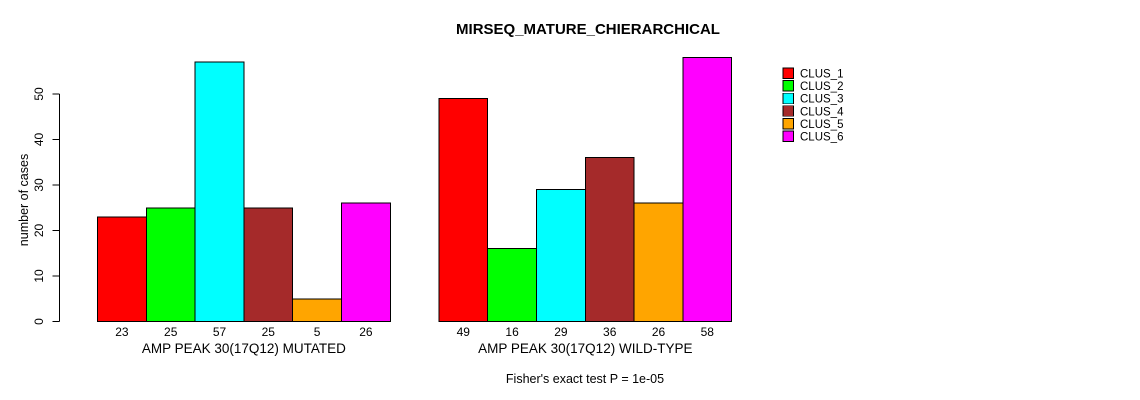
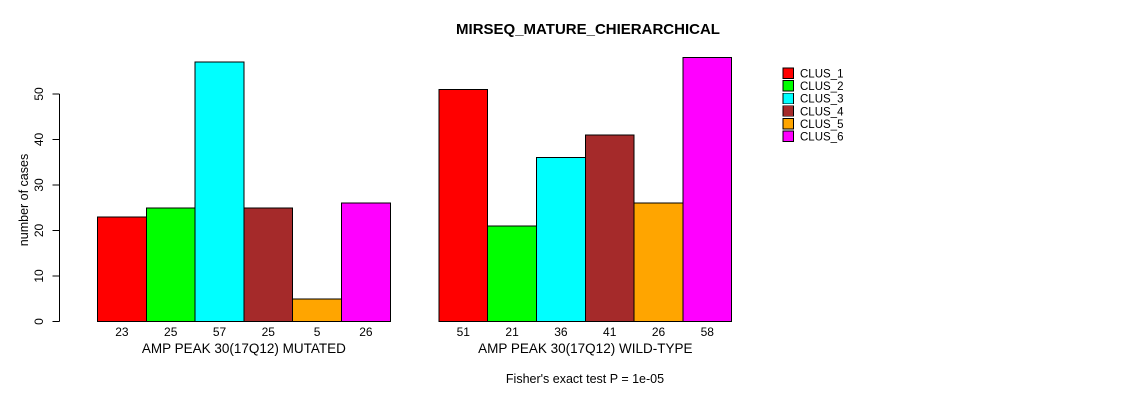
CLUS_1/AMP PEAK 30(17Q12) WILD-TYPE: 49 -> 51
CLUS_2/AMP PEAK 30(17Q12) WILD-TYPE: 16 -> 21
CLUS_3/AMP PEAK 30(17Q12) WILD-TYPE: 29 -> 36
CLUS_4/AMP PEAK 30(17Q12) WILD-TYPE: 36 -> 41
